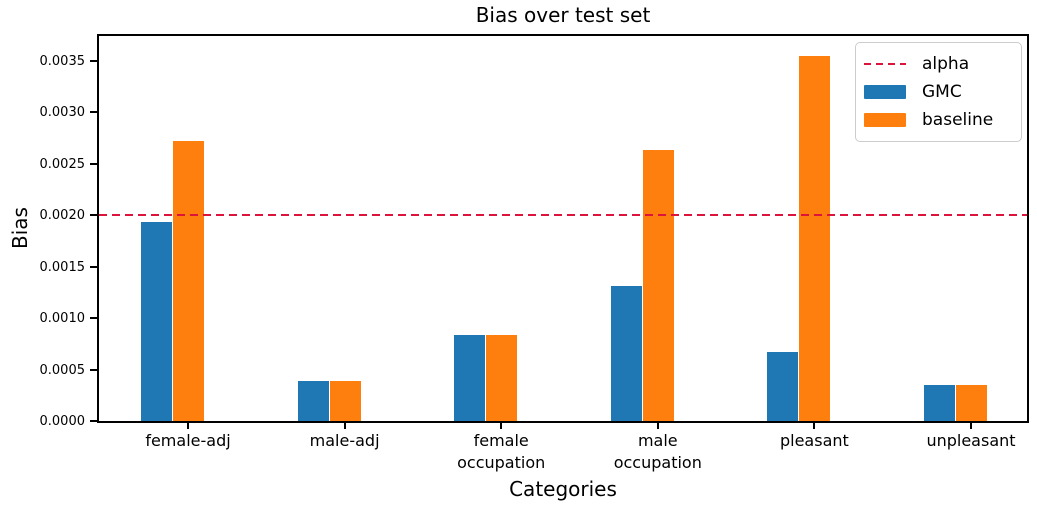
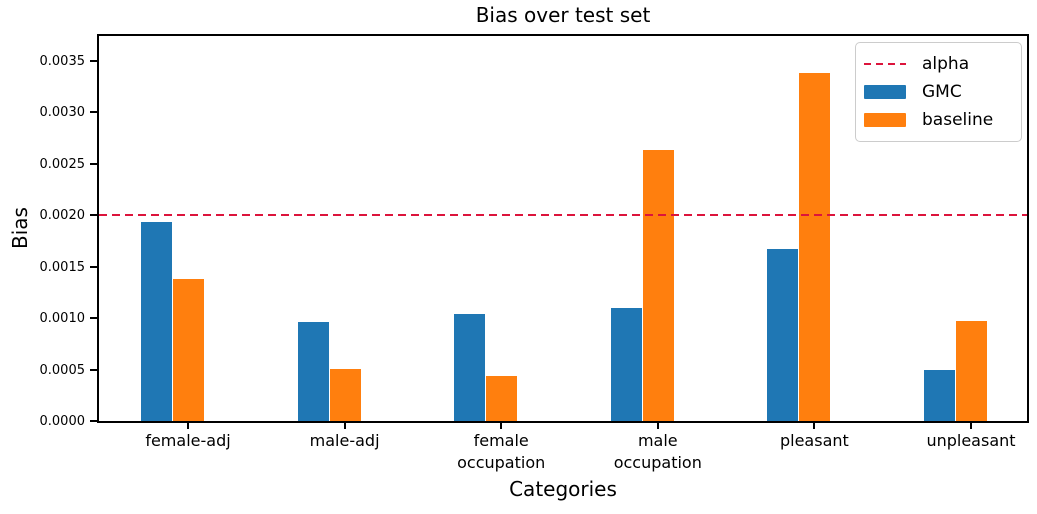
baseline/female-adj: 0.00272 -> 0.00138
GMC/male-adj: 0.00039 -> 0.00096
baseline/male-adj: 0.00039 -> 0.00051
GMC/female occupation: 0.00084 -> 0.00104
baseline/female occupation: 0.00084 -> 0.00044
GMC/male occupation: 0.00131 -> 0.00110
GMC/pleasant: 0.00067 -> 0.00167
baseline/pleasant: 0.00355 -> 0.00338
GMC/unpleasant: 0.00035 -> 0.00050
baseline/unpleasant: 0.00035 -> 0.00097
